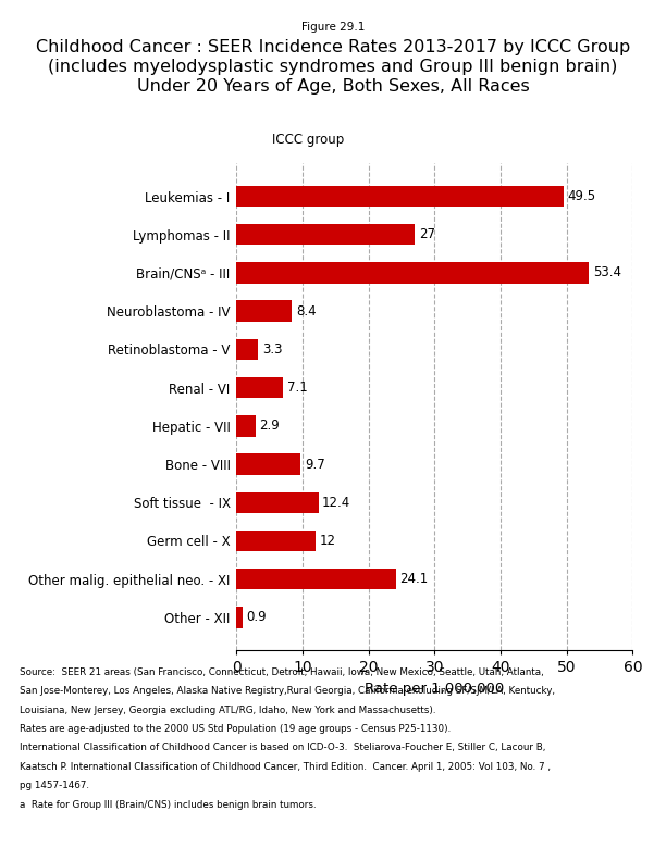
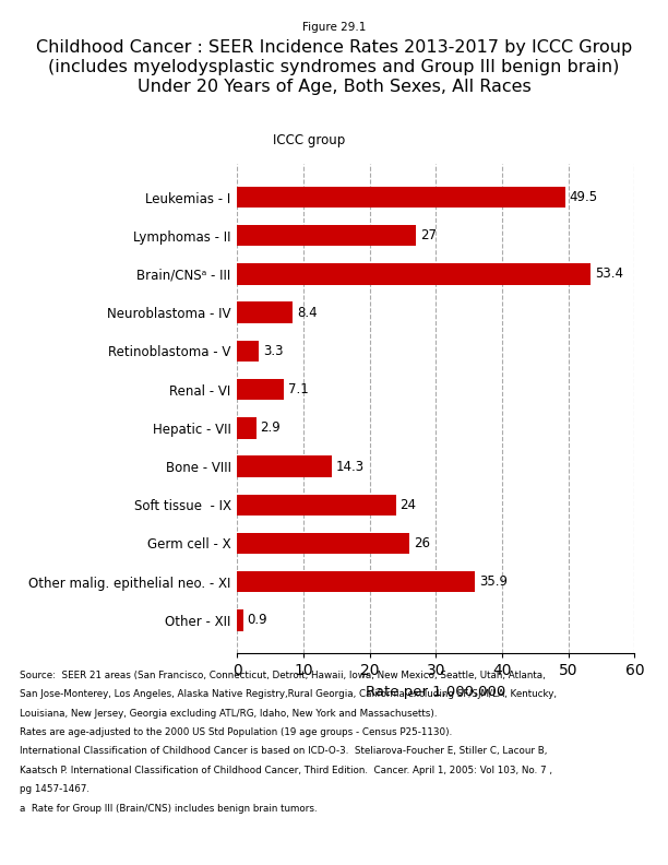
Bone - VIII: 9.7 -> 14.3
Soft tissue - IX: 12.4 -> 24
Germ cell - X: 12 -> 26
Other malig. epithelial neo. - XI: 24.1 -> 35.9
